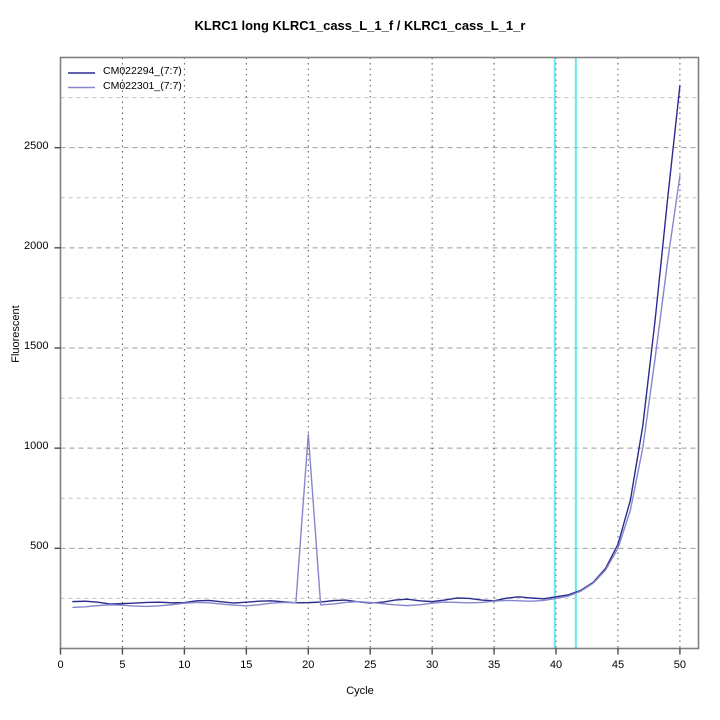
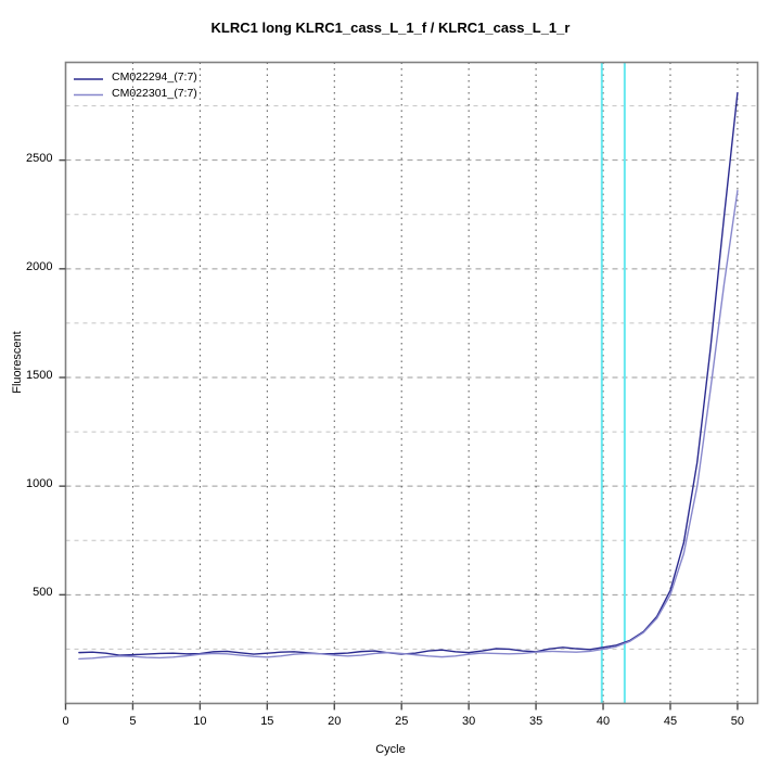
CM022301_(7:7)/20: 1070 -> 220
